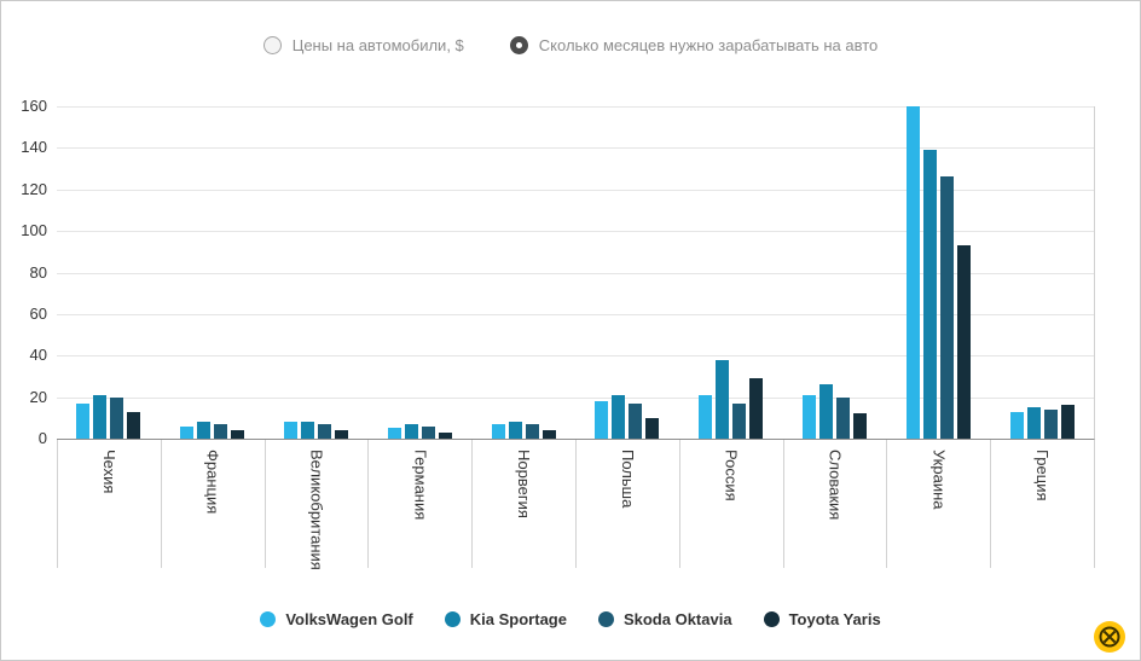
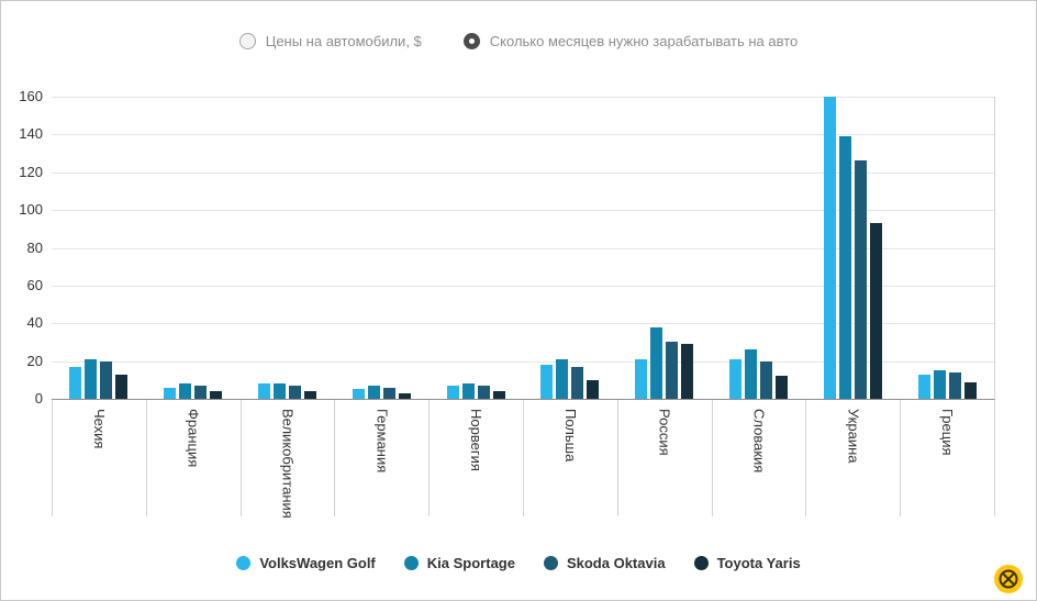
Skoda Oktavia/Россия: 17 -> 30
Toyota Yaris/Греция: 16 -> 9
